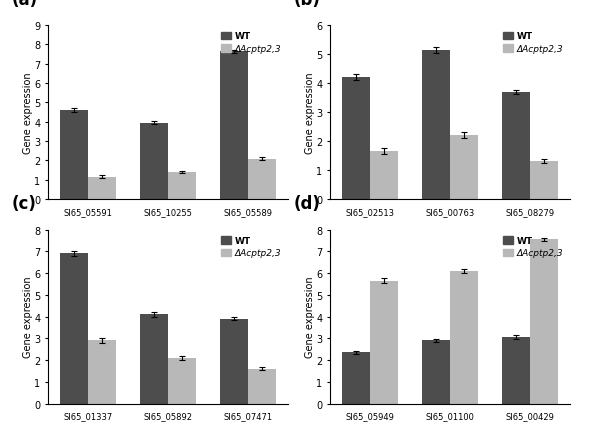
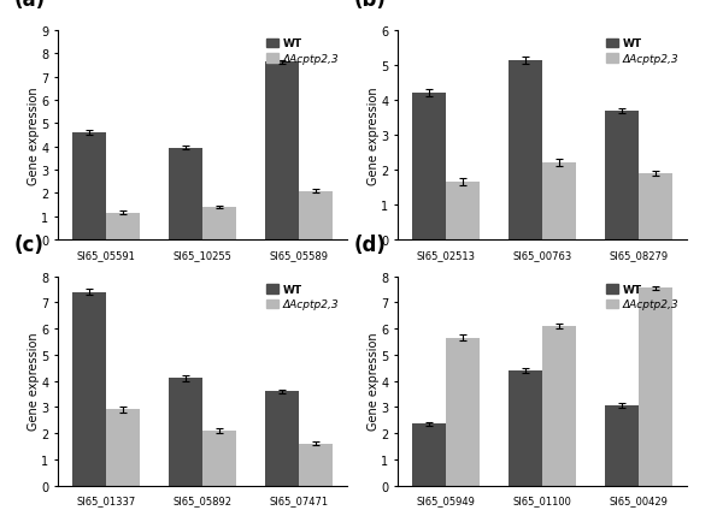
ΔAcptp2,3/SI65_08279: 1.30 -> 1.90
WT/SI65_01337: 6.9 -> 7.4
WT/SI65_07471: 3.9 -> 3.6
WT/SI65_01100: 2.90 -> 4.40
